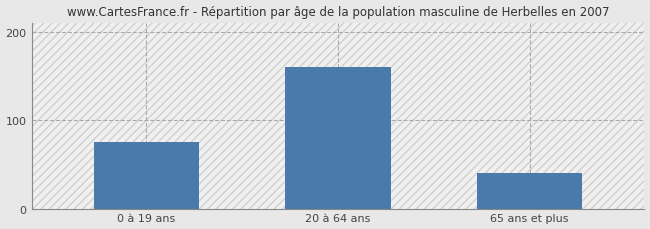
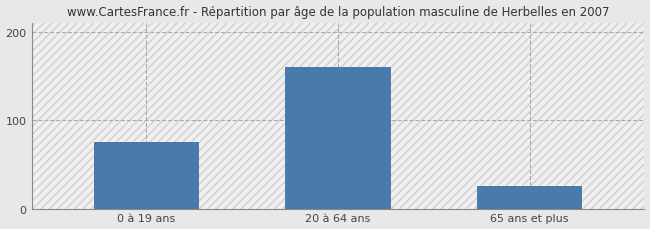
65 ans et plus: 40 -> 25
